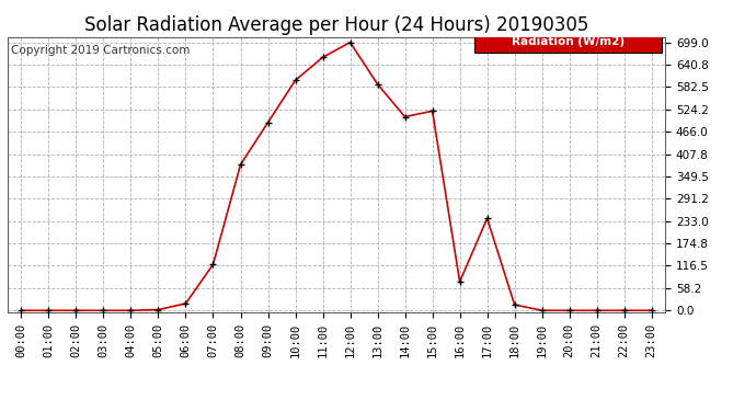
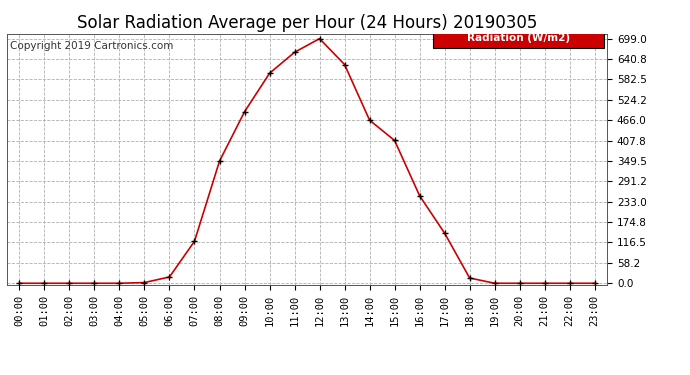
08:00: 380 -> 349
13:00: 590 -> 625
14:00: 505 -> 466
15:00: 520 -> 408
16:00: 75 -> 250
17:00: 240 -> 143
